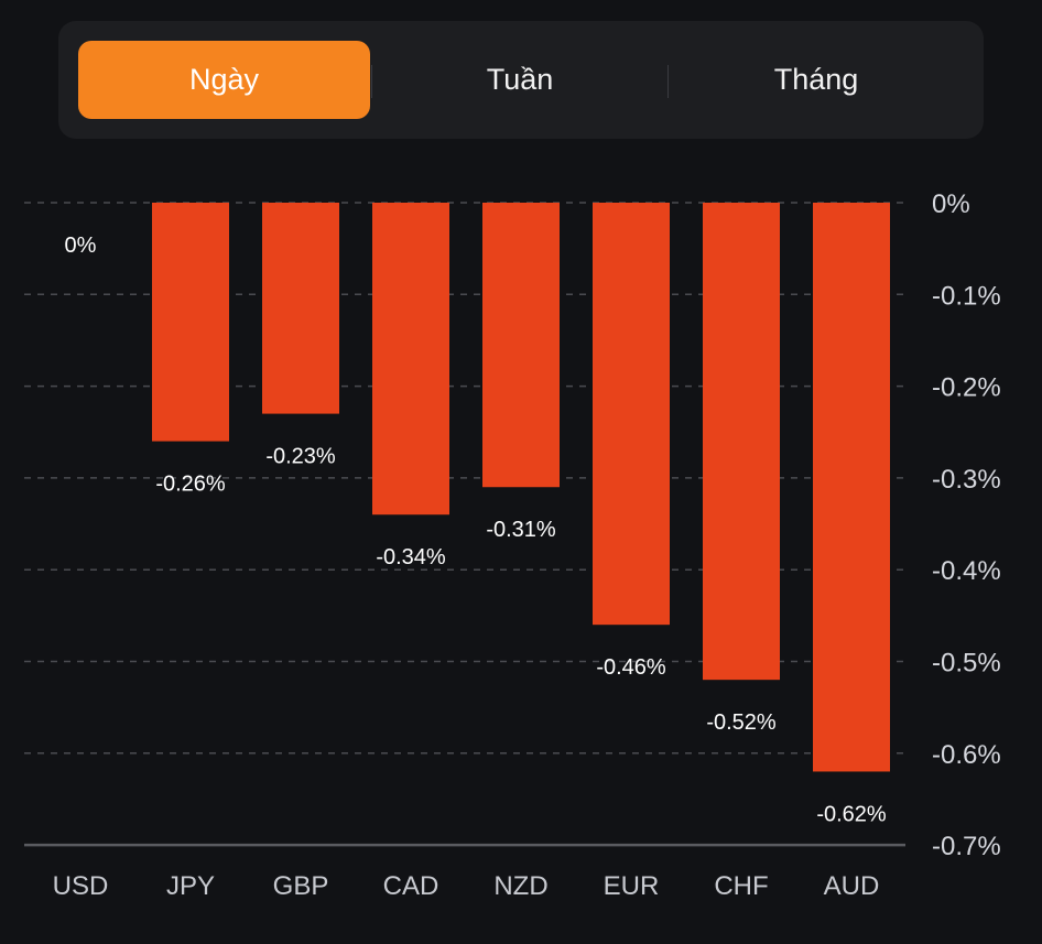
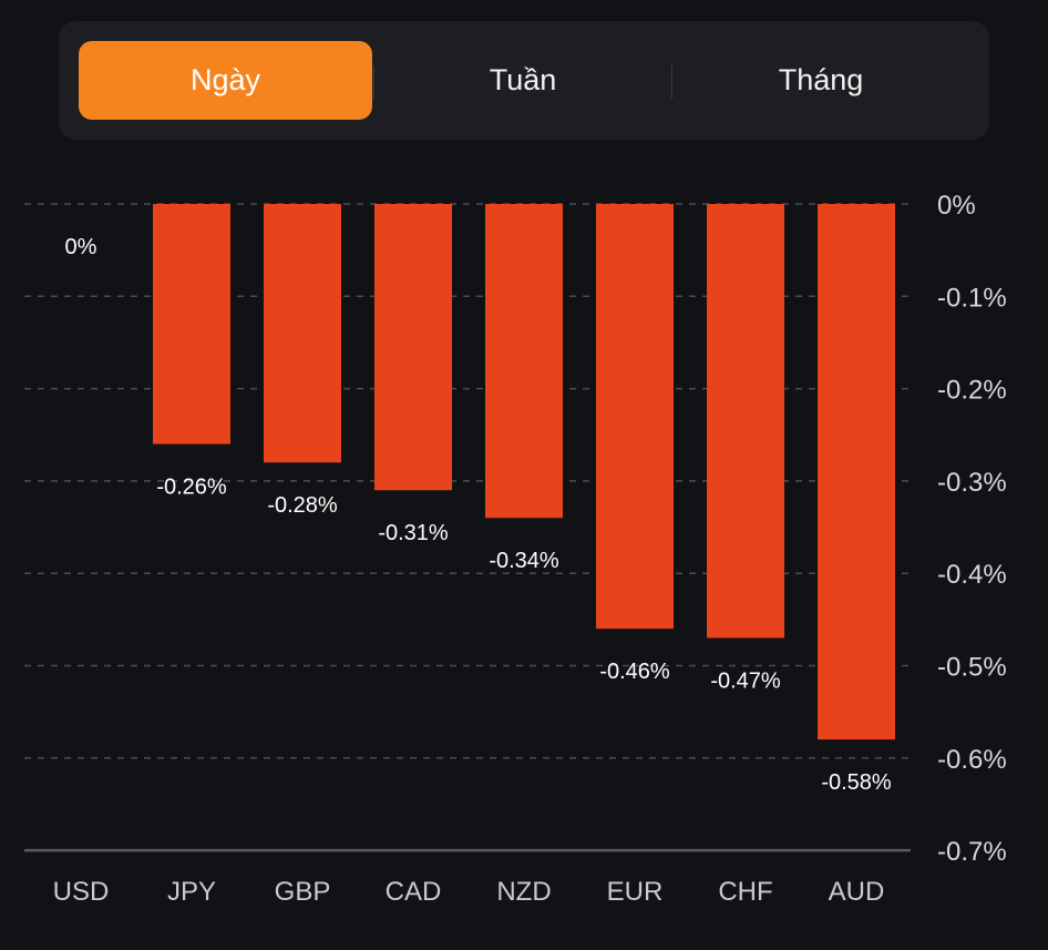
GBP: -0.23% -> -0.28%
CAD: -0.34% -> -0.31%
NZD: -0.31% -> -0.34%
CHF: -0.52% -> -0.47%
AUD: -0.62% -> -0.58%
